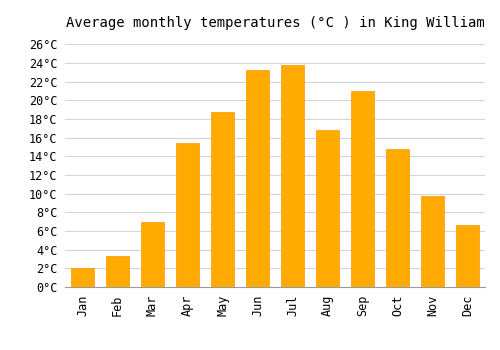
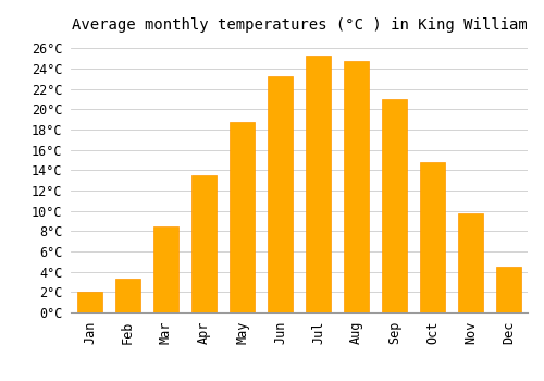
Mar: 7.0°C -> 8.5°C
Apr: 15.4°C -> 13.5°C
Jul: 23.8°C -> 25.3°C
Aug: 16.8°C -> 24.8°C
Dec: 6.6°C -> 4.5°C
